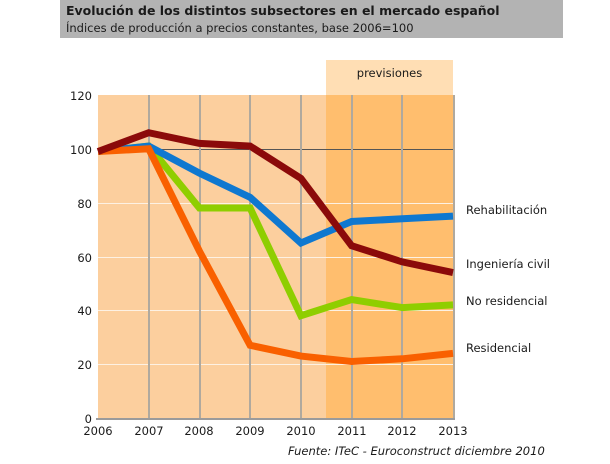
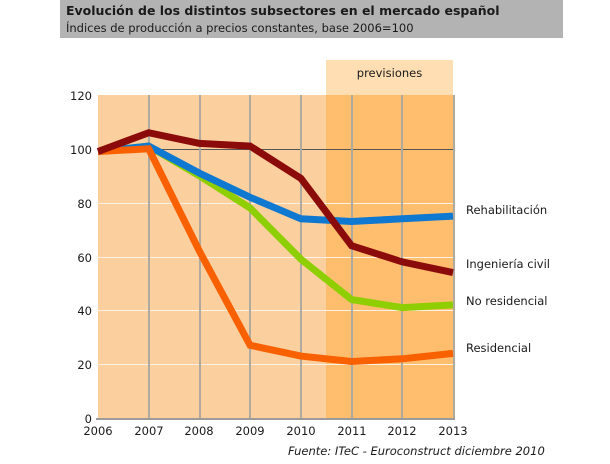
No residencial/2008: 78 -> 90
Rehabilitación/2010: 65 -> 74
No residencial/2010: 38 -> 59
